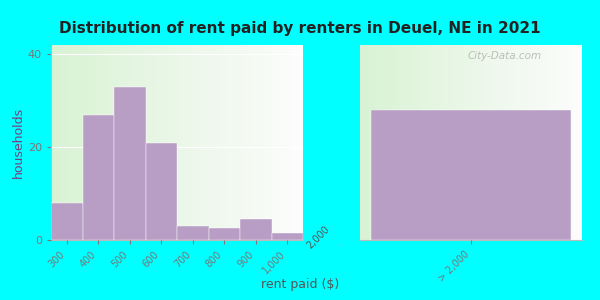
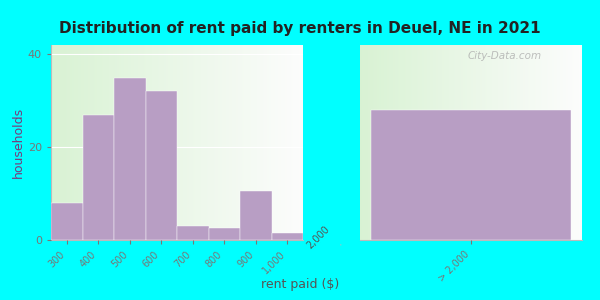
500: 33.0 -> 35.0
600: 21.0 -> 32.0
900: 4.5 -> 10.5
